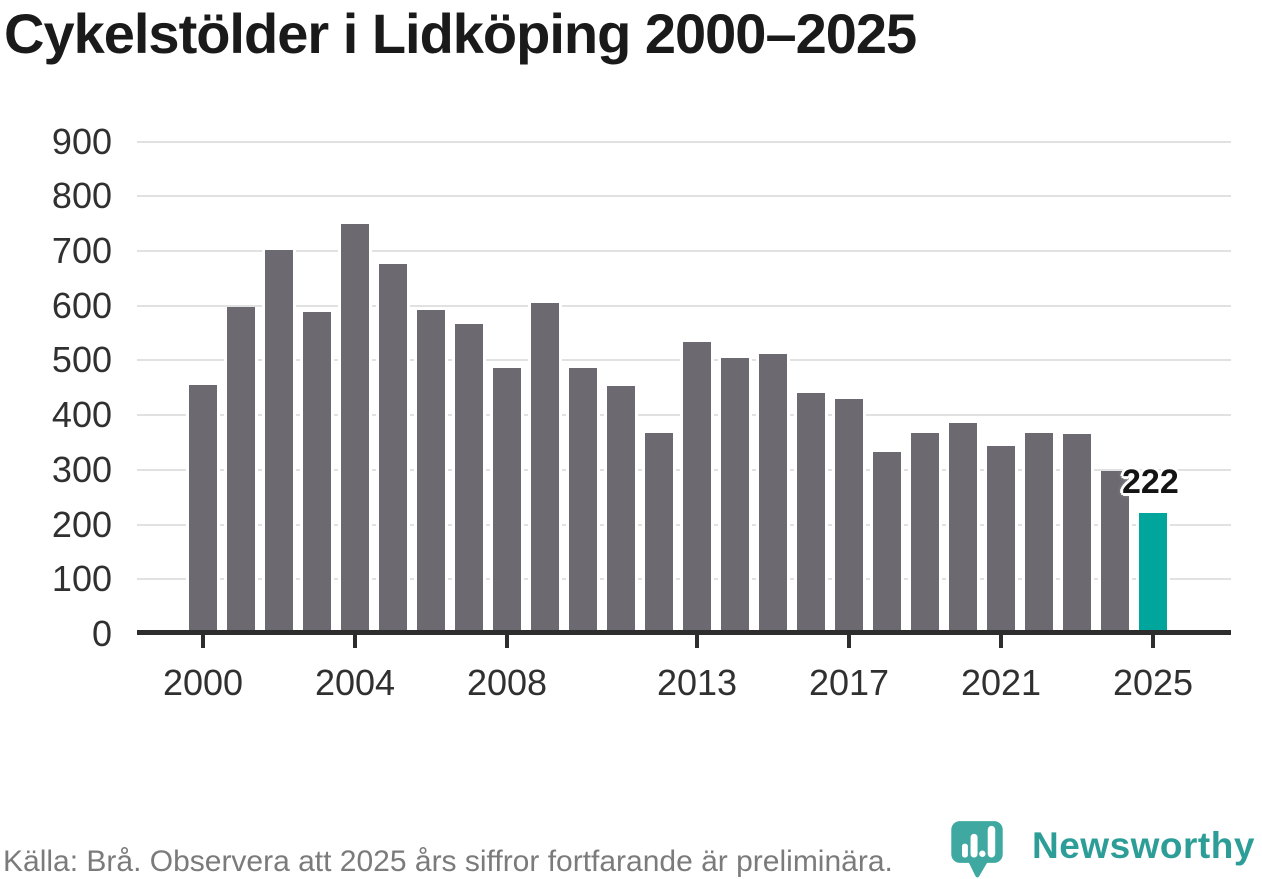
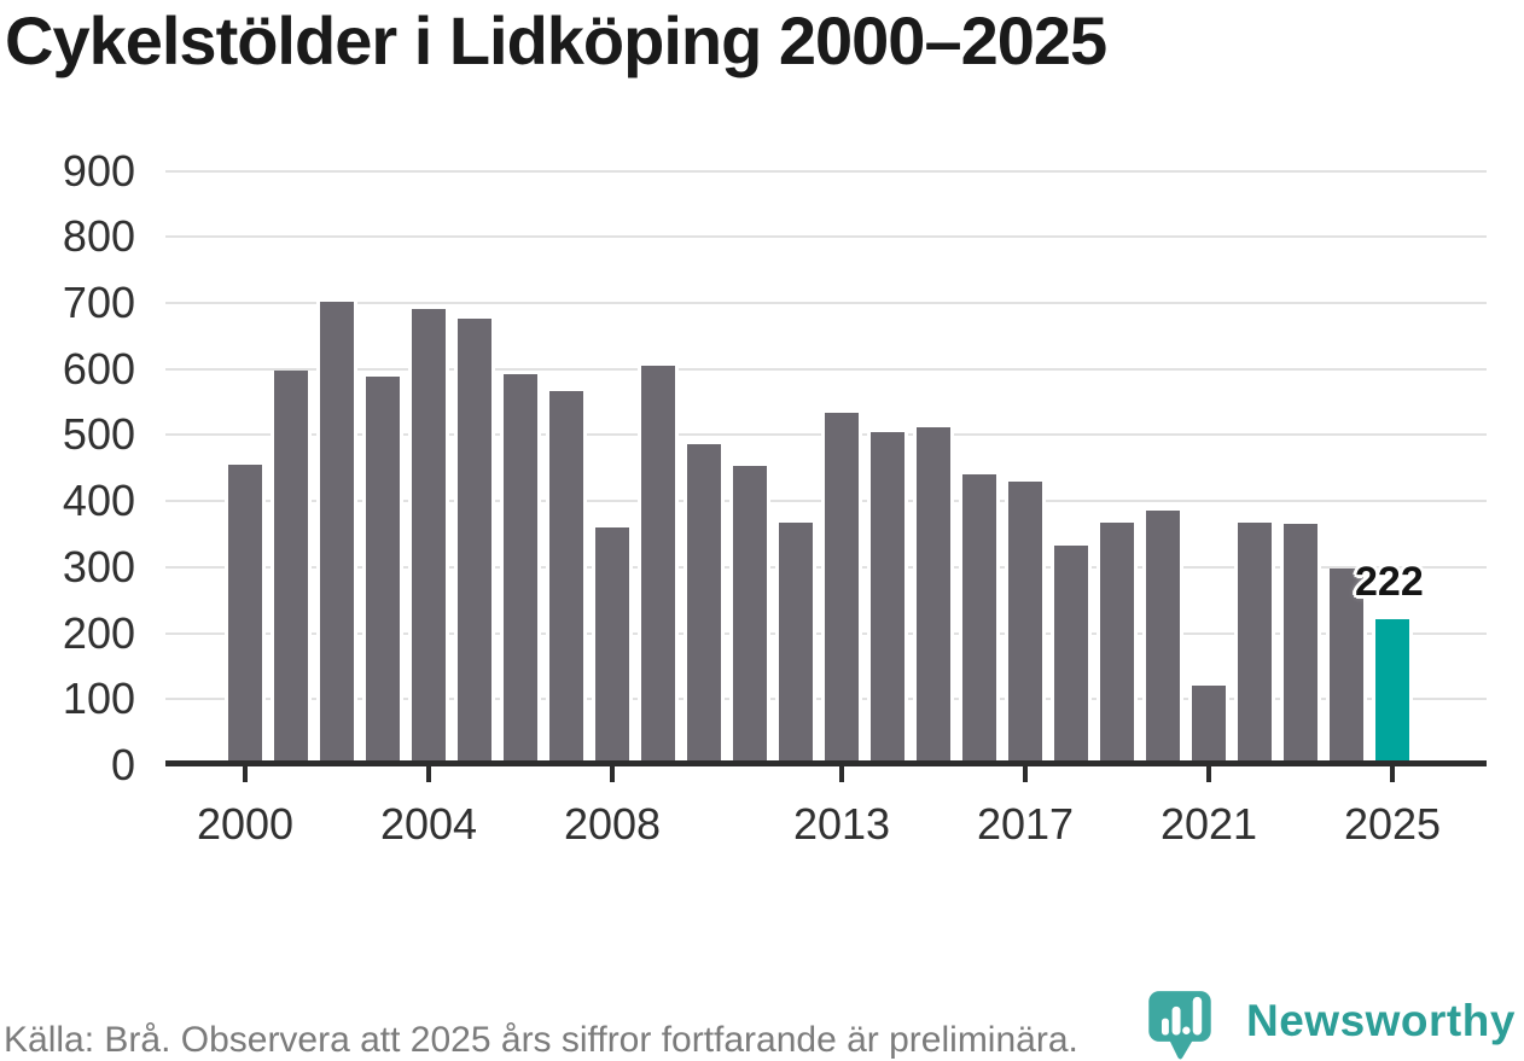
2004: 750 -> 690
2008: 490 -> 360
2021: 340 -> 120
